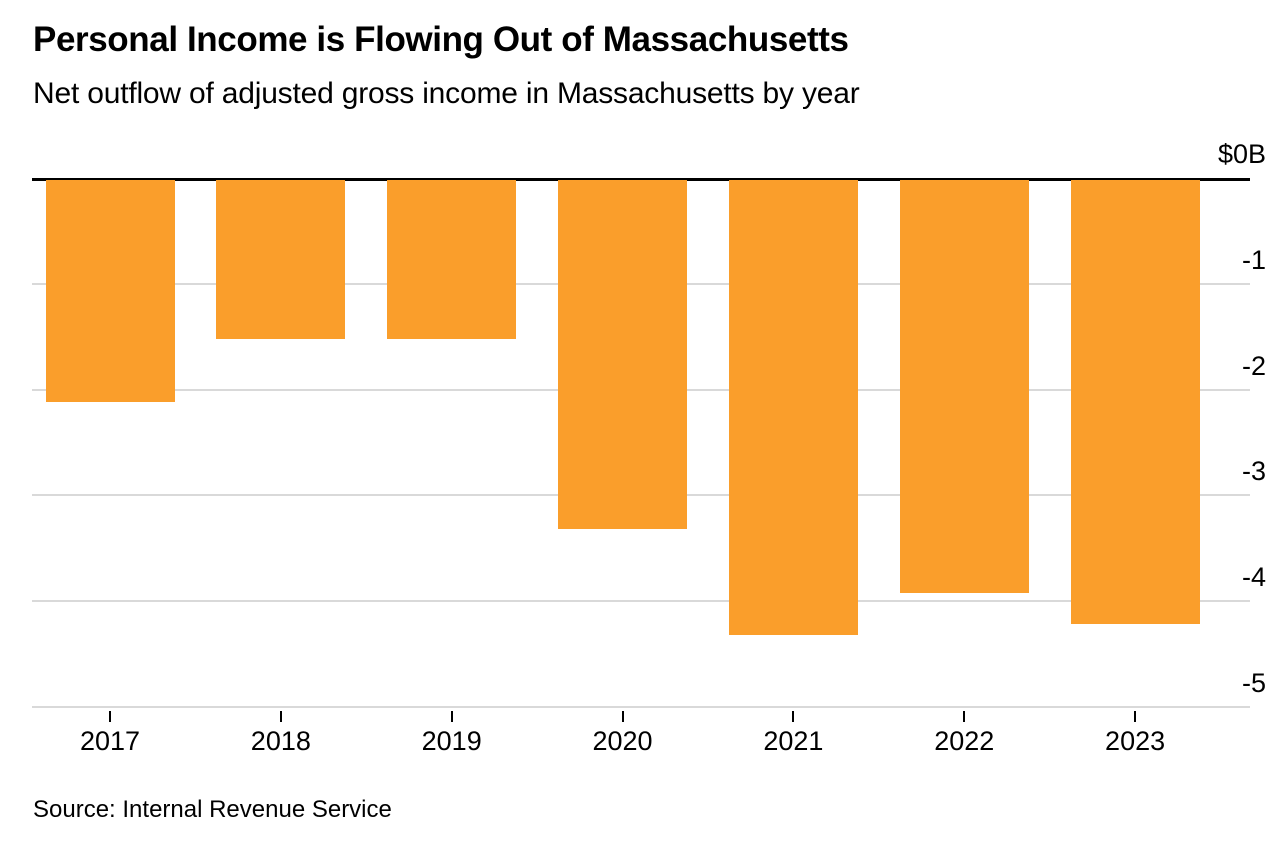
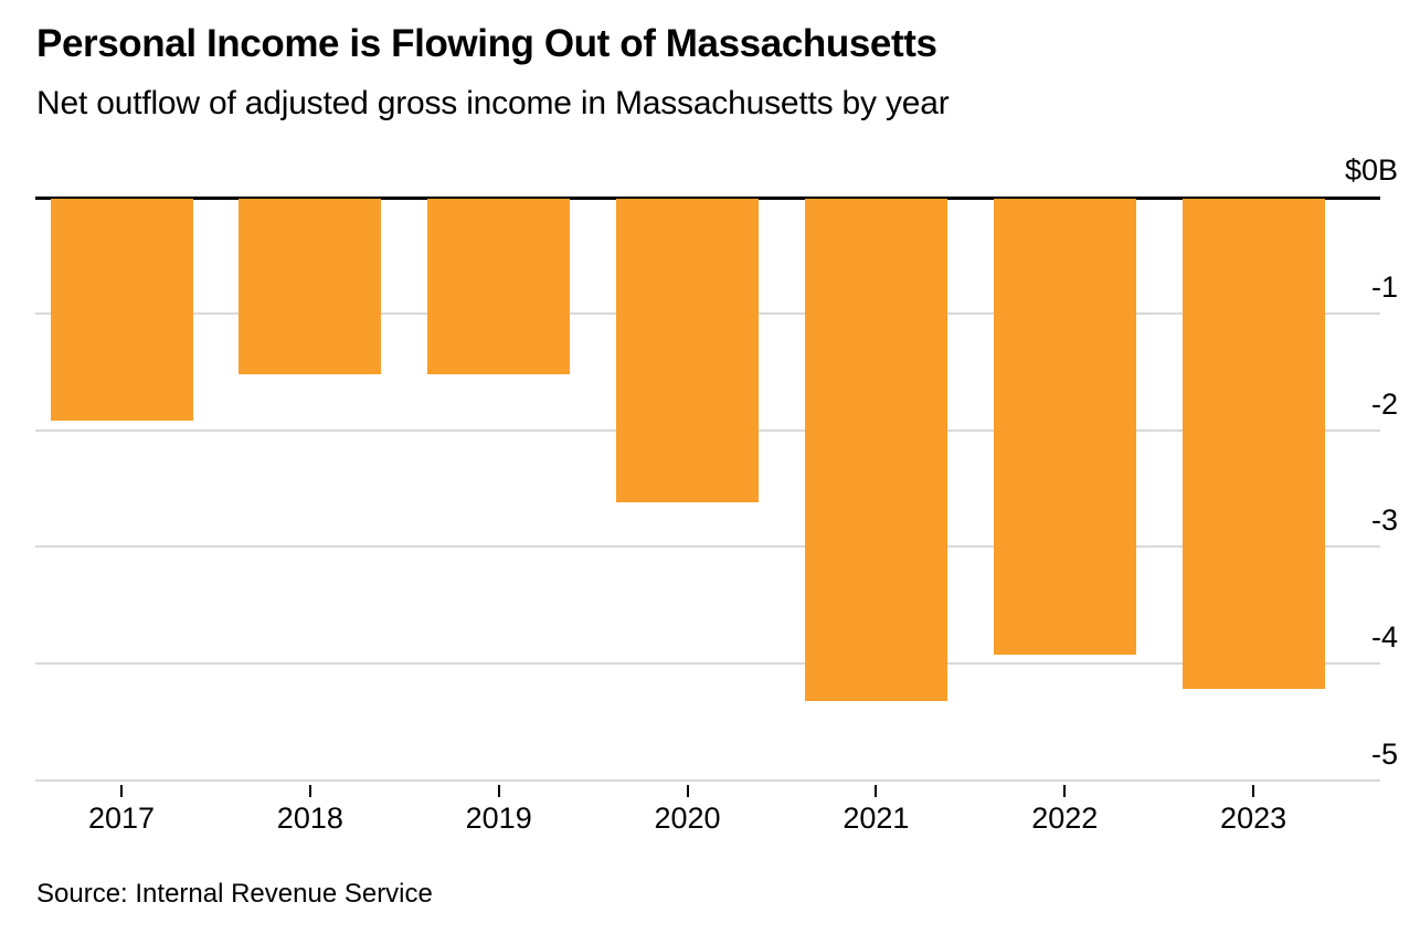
2017: -$2.1B -> -$1.9B
2020: -$3.3B -> -$2.6B
